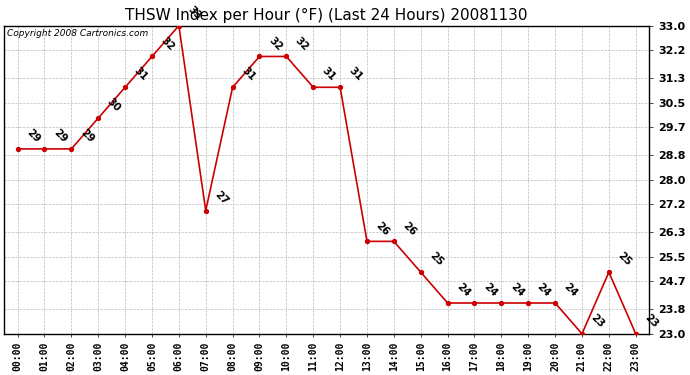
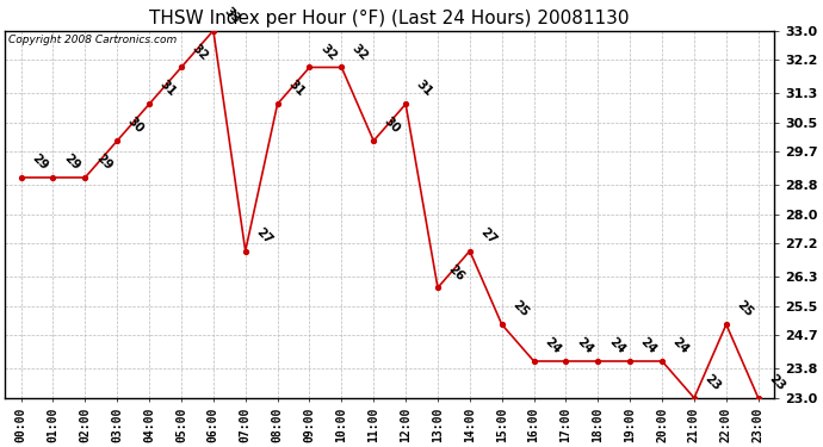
11:00: 31 -> 30
14:00: 26 -> 27
